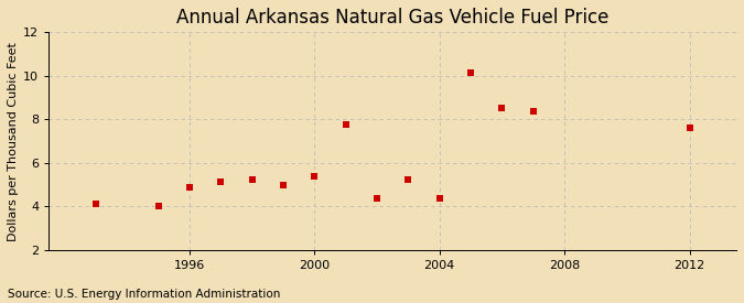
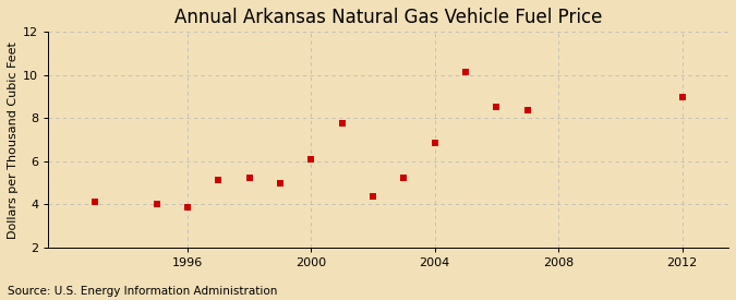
1996: 4.9 -> 3.9
2000: 5.4 -> 6.1
2004: 4.4 -> 6.8
2012: 7.6 -> 9.0
